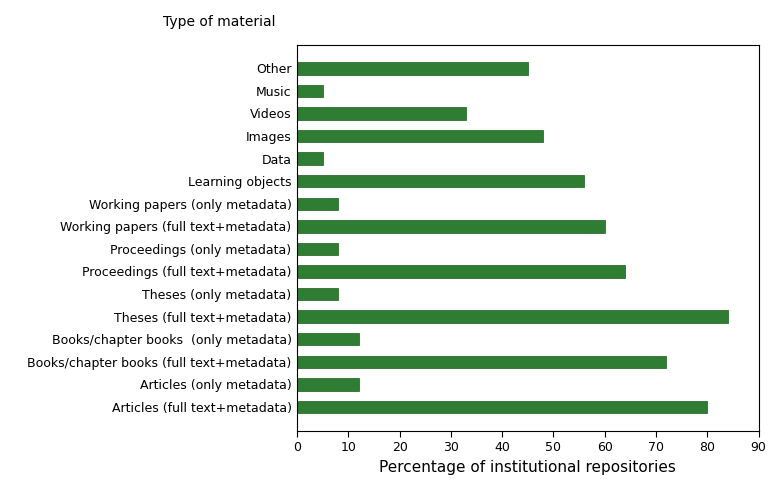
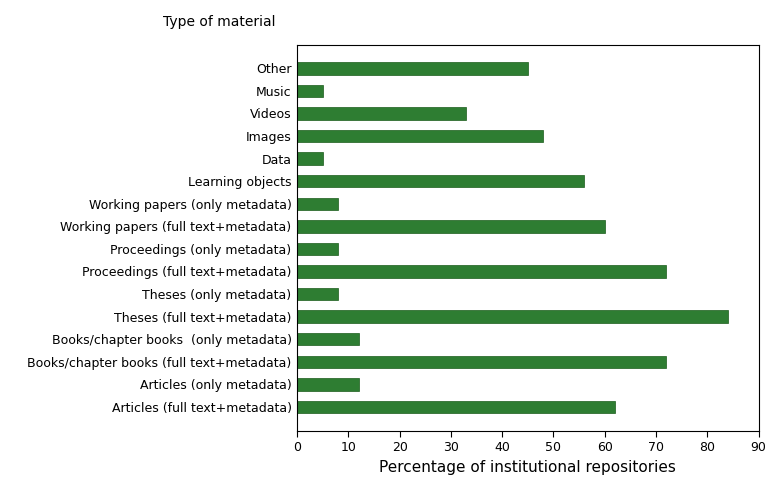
Proceedings (full text+metadata): 64 -> 72
Articles (full text+metadata): 80 -> 62
